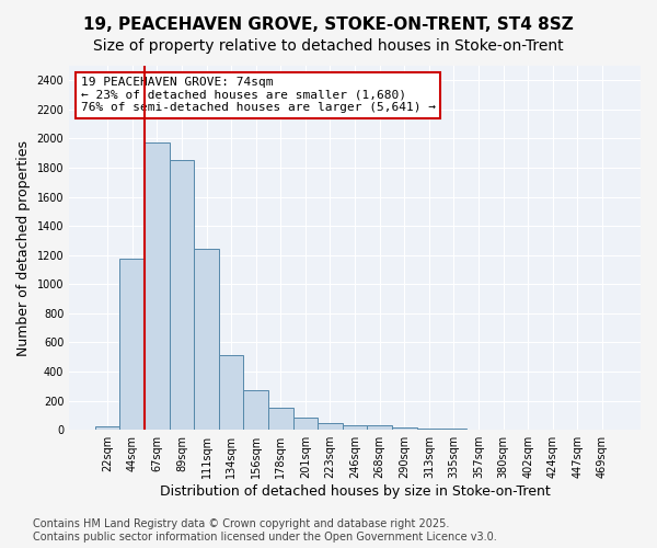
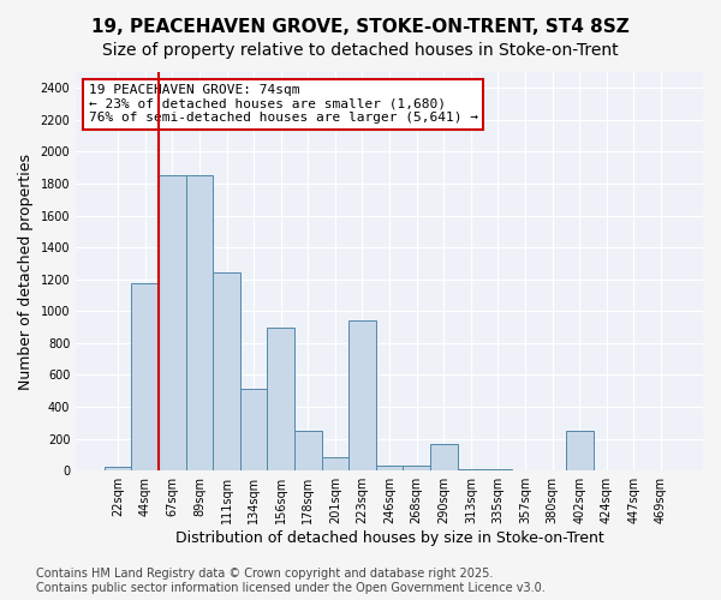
67sqm: 1980 -> 1850
156sqm: 280 -> 900
178sqm: 160 -> 250
223sqm: 50 -> 940
290sqm: 20 -> 170
402sqm: 0 -> 250
